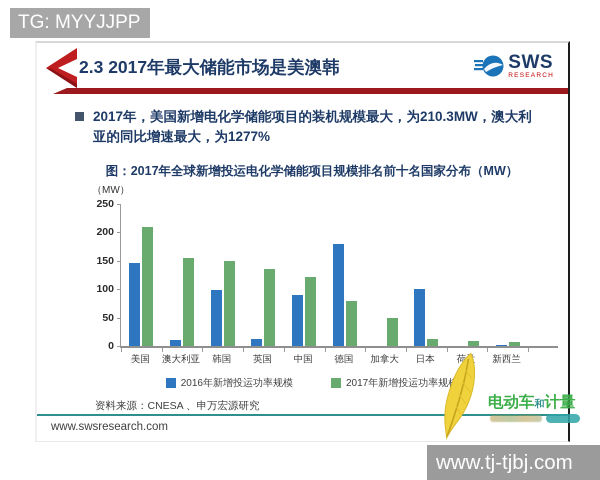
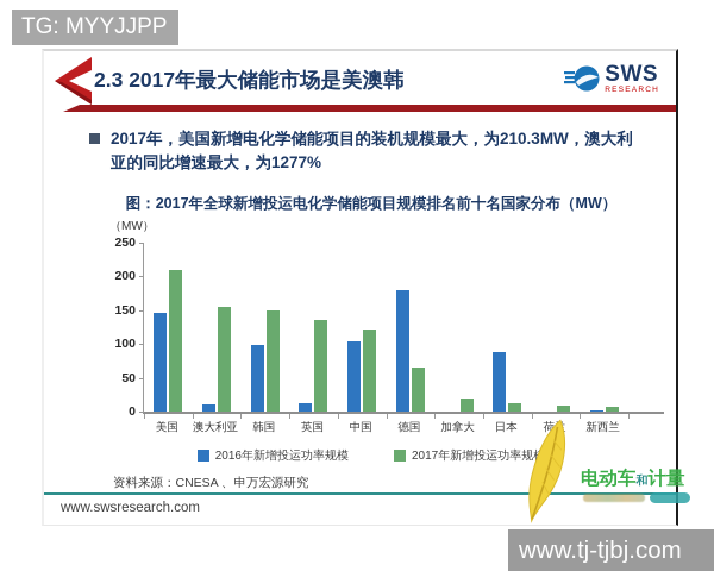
2016年新增投运功率规模/中国: 90 -> 100
2017年新增投运功率规模/德国: 80 -> 60
2017年新增投运功率规模/加拿大: 50 -> 20
2016年新增投运功率规模/日本: 100 -> 90
